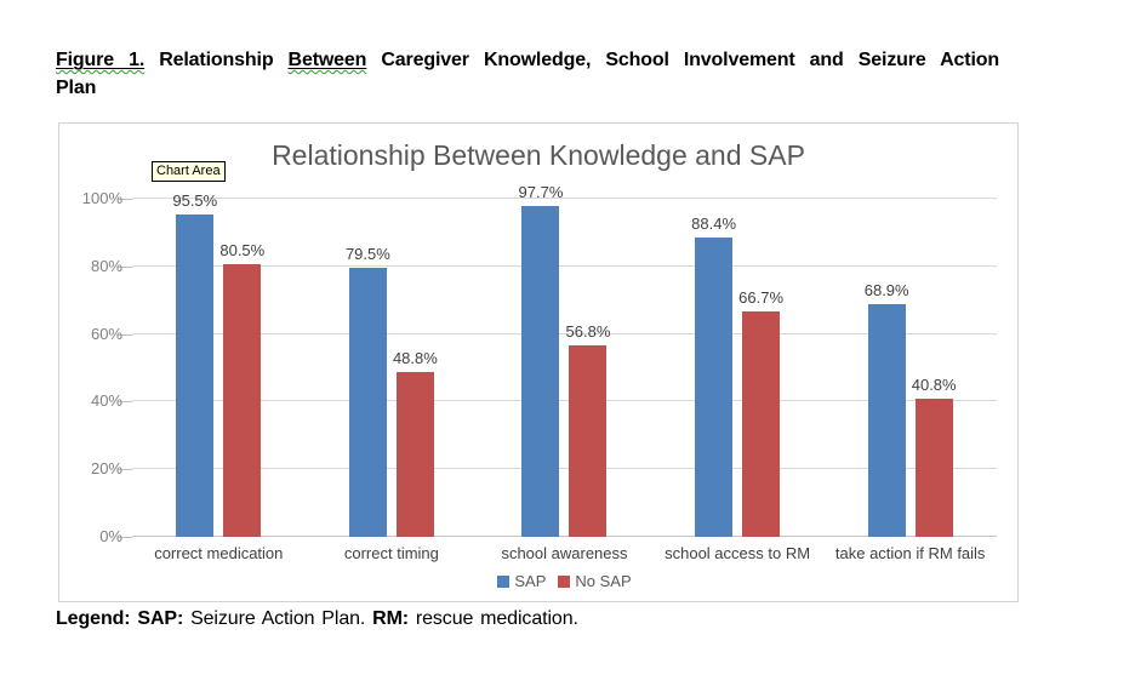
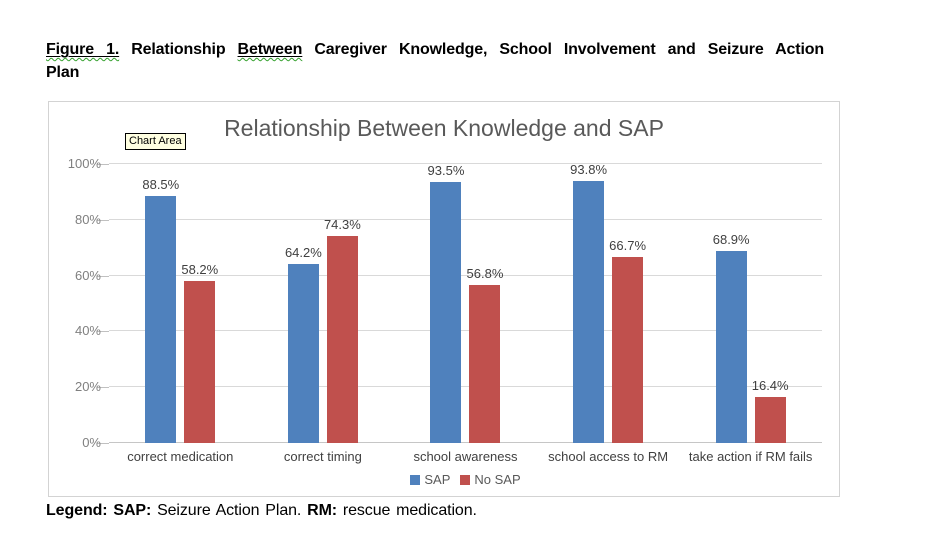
SAP/correct medication: 95.5% -> 88.5%
No SAP/correct medication: 80.5% -> 58.2%
SAP/correct timing: 79.5% -> 64.2%
No SAP/correct timing: 48.8% -> 74.3%
SAP/school awareness: 97.7% -> 93.5%
SAP/school access to RM: 88.4% -> 93.8%
No SAP/take action if RM fails: 40.8% -> 16.4%
